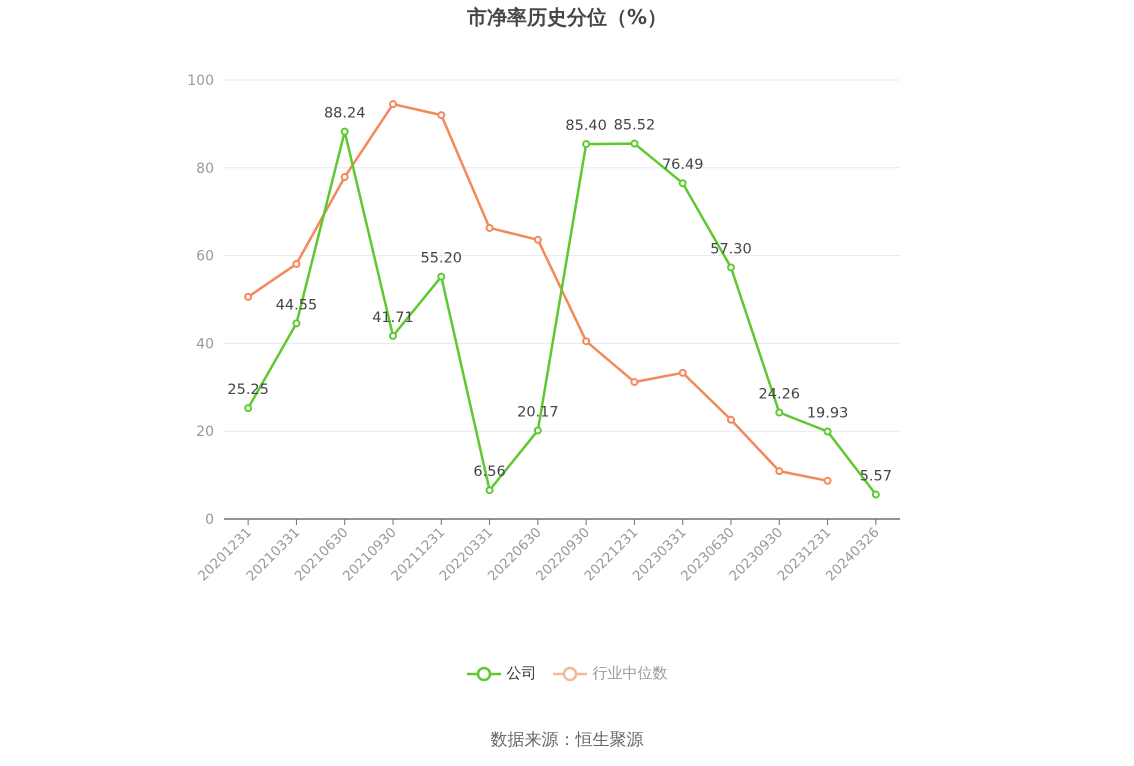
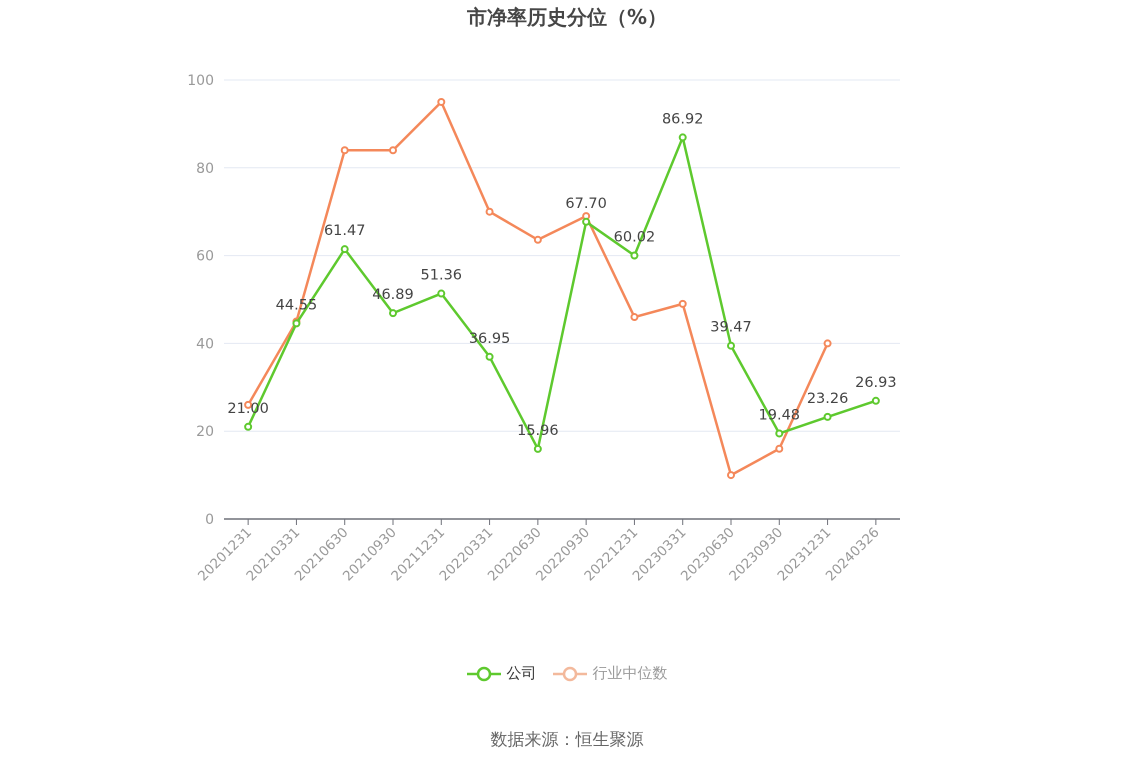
公司/20201231: 25.25 -> 21.00
行业中位数/20201231: 51 -> 26
行业中位数/20210331: 58 -> 45
公司/20210630: 88.24 -> 61.47
行业中位数/20210630: 78 -> 84
公司/20210930: 41.71 -> 46.89
行业中位数/20210930: 94 -> 84
公司/20211231: 55.20 -> 51.36
行业中位数/20211231: 92 -> 95
公司/20220331: 6.56 -> 36.95
行业中位数/20220331: 66 -> 70
公司/20220630: 20.17 -> 15.96
公司/20220930: 85.40 -> 67.70
行业中位数/20220930: 40 -> 69
公司/20221231: 85.52 -> 60.02
行业中位数/20221231: 31 -> 46
公司/20230331: 76.49 -> 86.92
行业中位数/20230331: 33 -> 49
公司/20230630: 57.30 -> 39.47
行业中位数/20230630: 23 -> 10
公司/20230930: 24.26 -> 19.48
行业中位数/20230930: 11 -> 16
公司/20231231: 19.93 -> 23.26
行业中位数/20231231: 9 -> 40
公司/20240326: 5.57 -> 26.93
